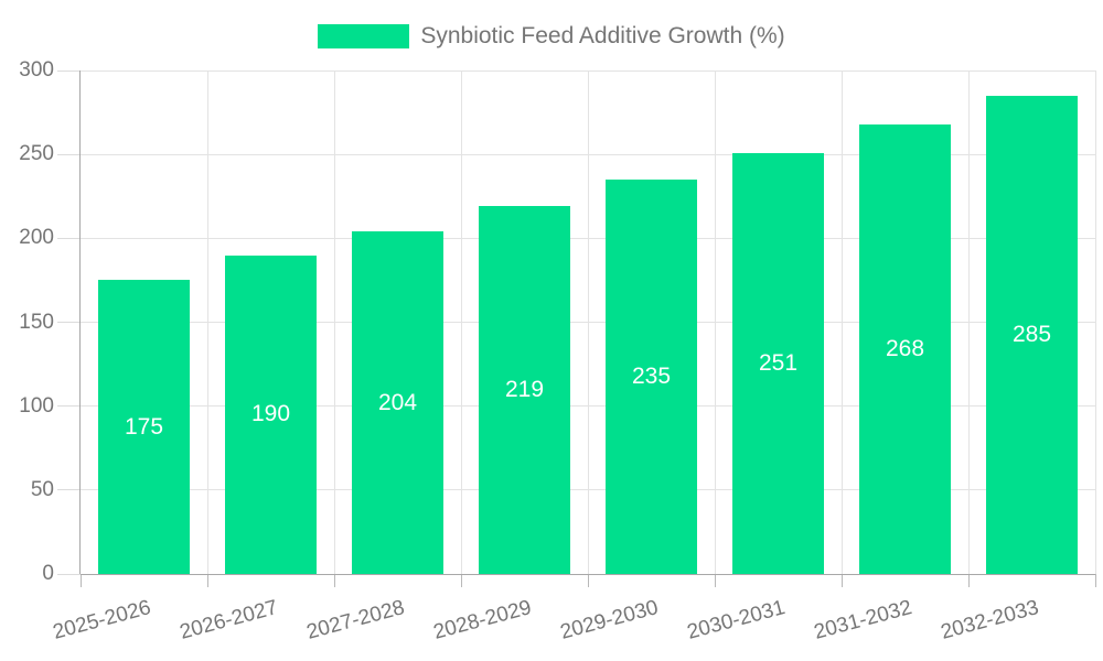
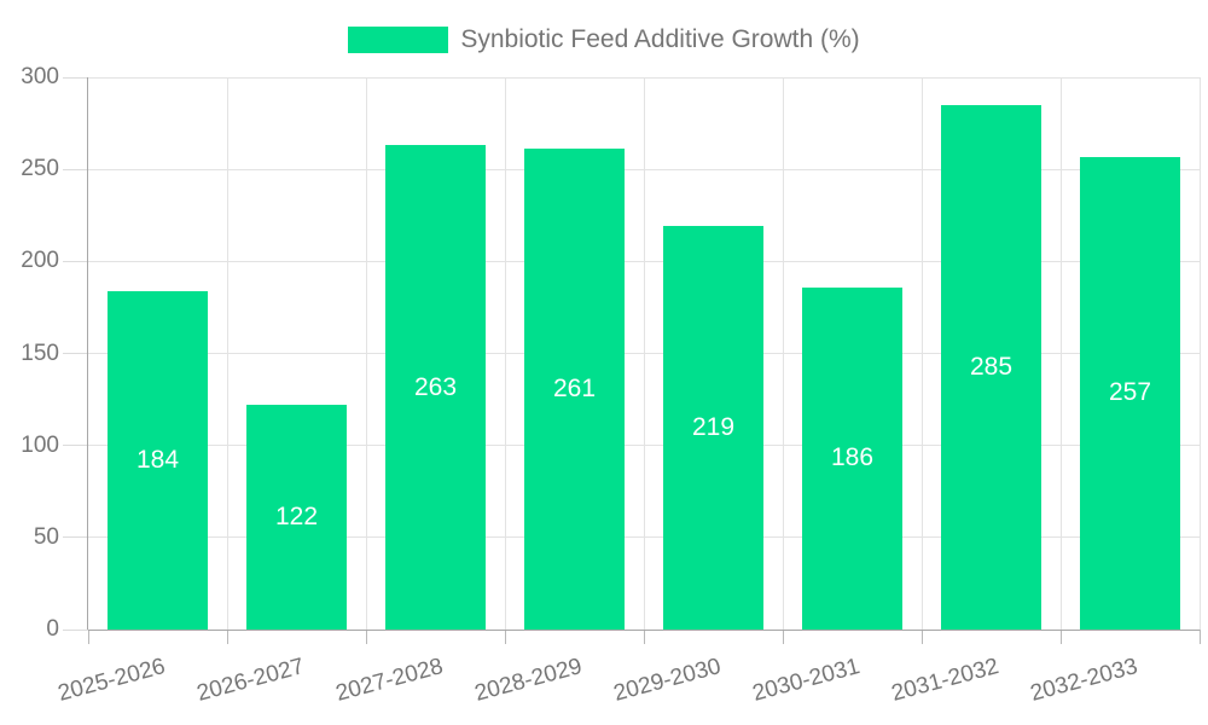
2025-2026: 175 -> 184
2026-2027: 190 -> 122
2027-2028: 204 -> 263
2028-2029: 219 -> 261
2029-2030: 235 -> 219
2030-2031: 251 -> 186
2031-2032: 268 -> 285
2032-2033: 285 -> 257
